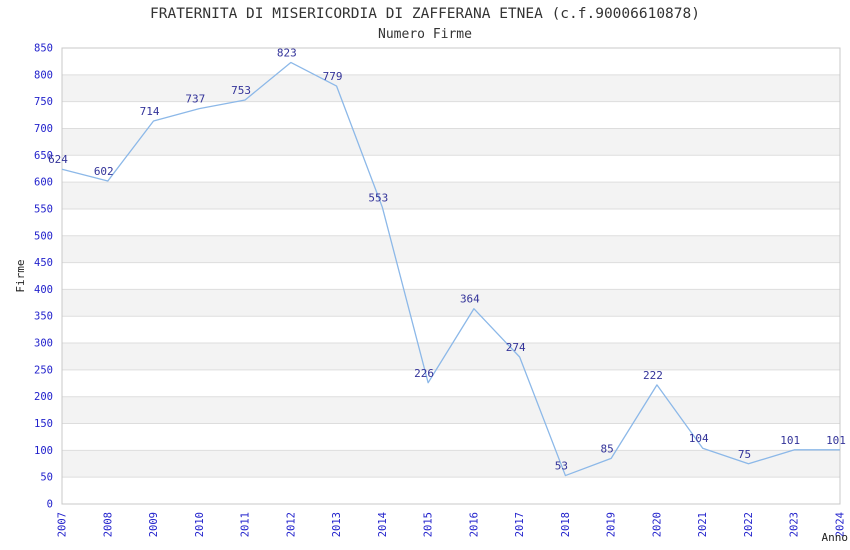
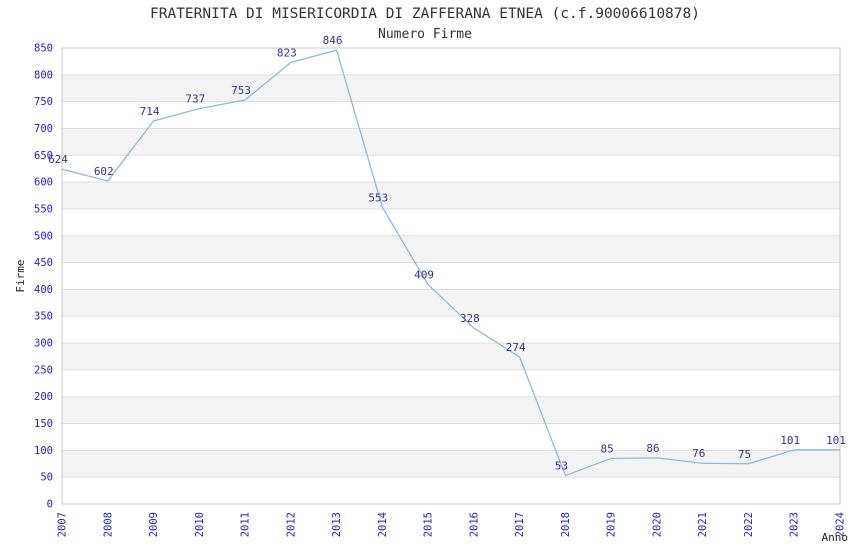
2013: 779 -> 846
2015: 226 -> 409
2016: 364 -> 328
2020: 222 -> 86
2021: 104 -> 76
